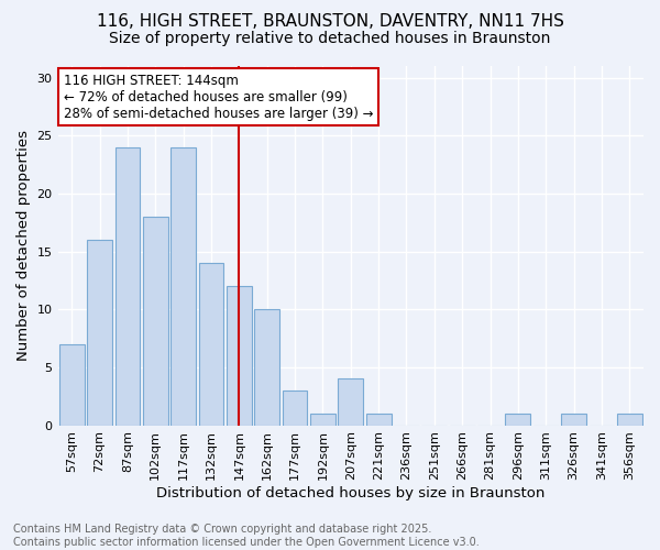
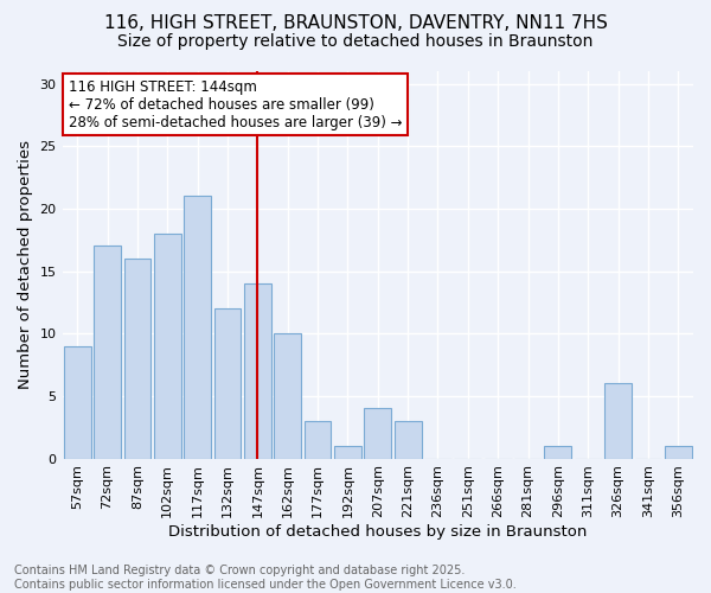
57sqm: 7 -> 9
72sqm: 16 -> 17
87sqm: 24 -> 16
117sqm: 24 -> 21
132sqm: 14 -> 12
147sqm: 12 -> 14
221sqm: 1 -> 3
326sqm: 1 -> 6
